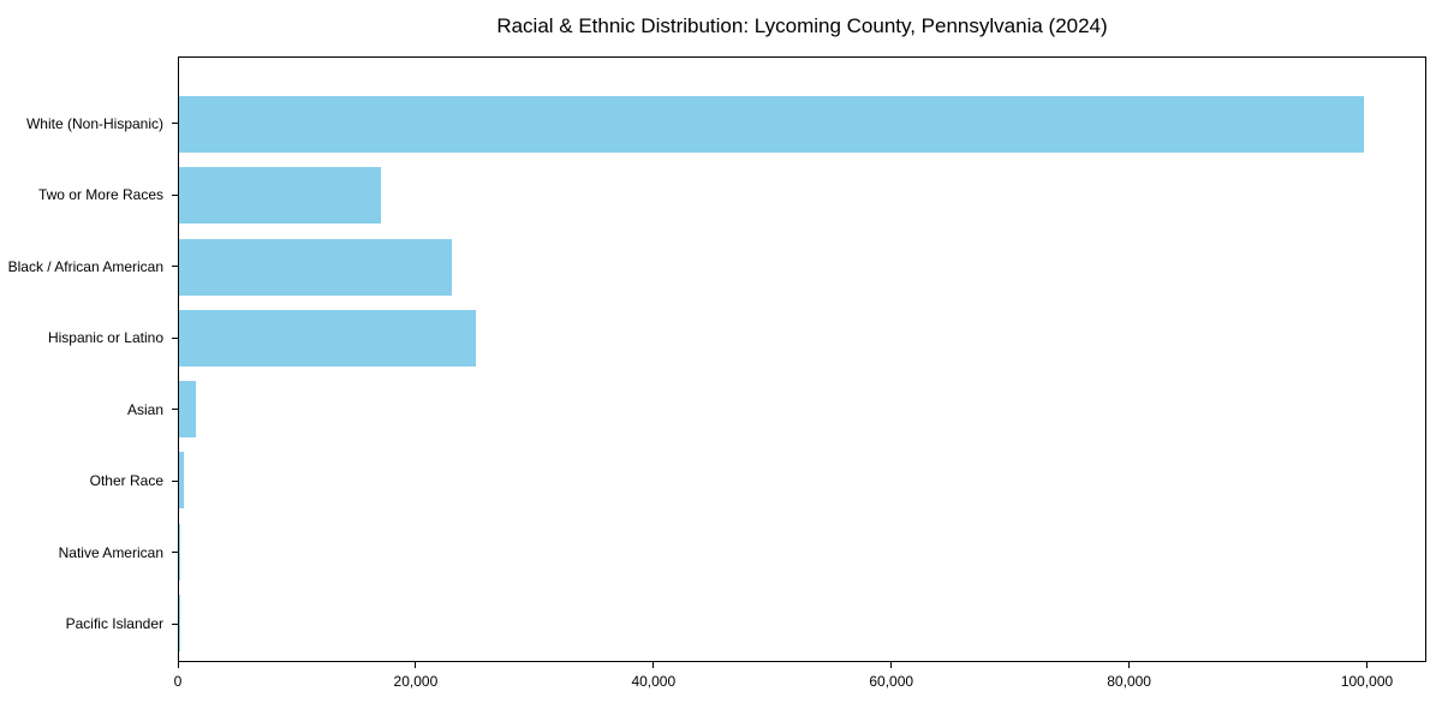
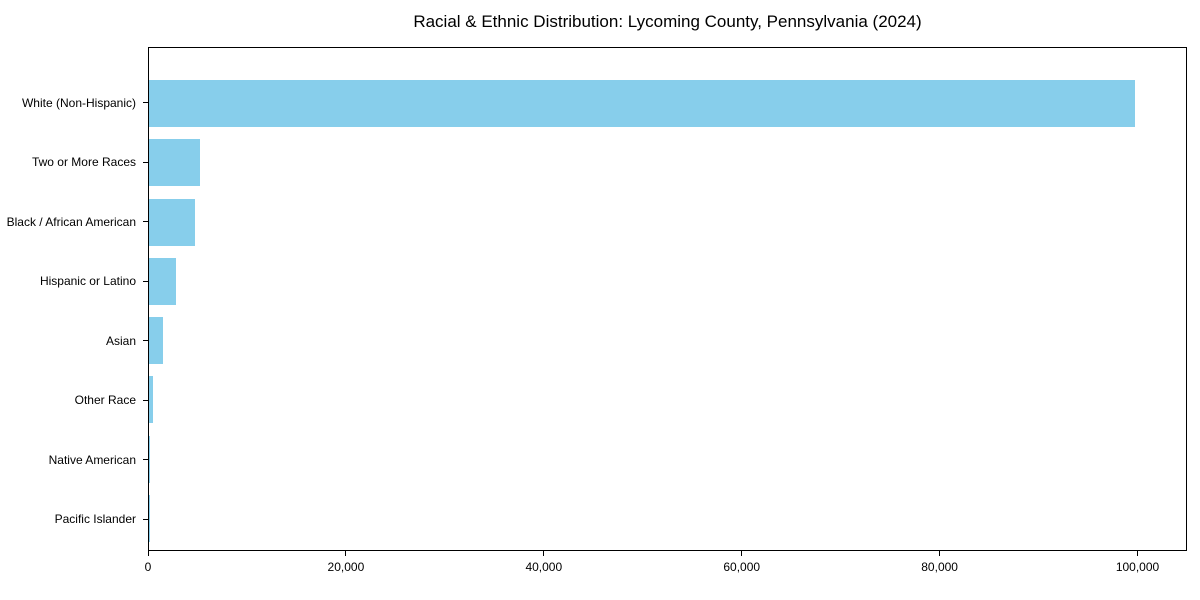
Two or More Races: 17000 -> 5000
Black / African American: 23000 -> 5000
Hispanic or Latino: 25000 -> 3000
